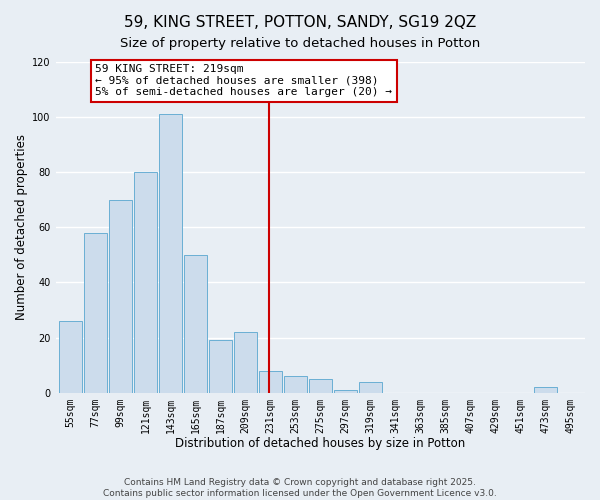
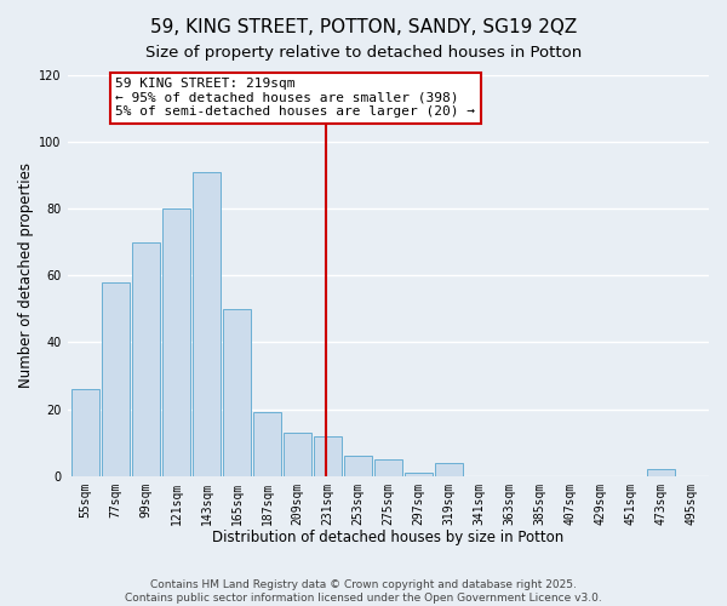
143sqm: 101 -> 91
209sqm: 22 -> 13
231sqm: 8 -> 12
